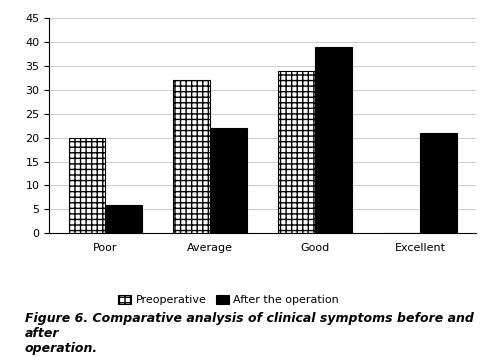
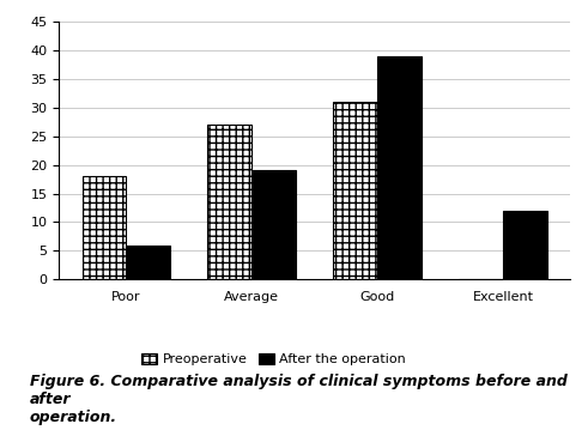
Preoperative/Poor: 20 -> 18
Preoperative/Average: 32 -> 27
After the operation/Average: 22 -> 19
Preoperative/Good: 34 -> 31
After the operation/Excellent: 21 -> 12
